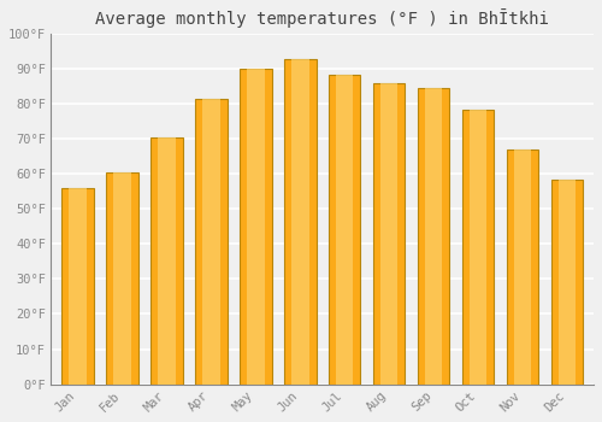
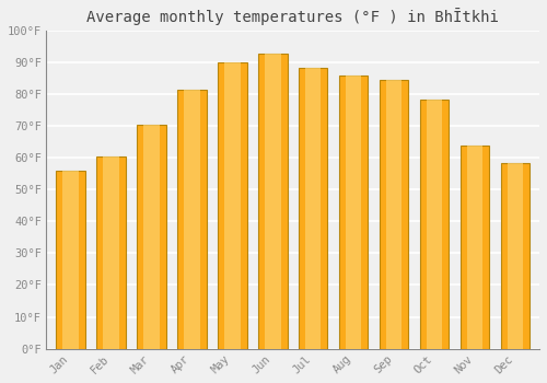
Nov: 67.0°F -> 64.0°F
